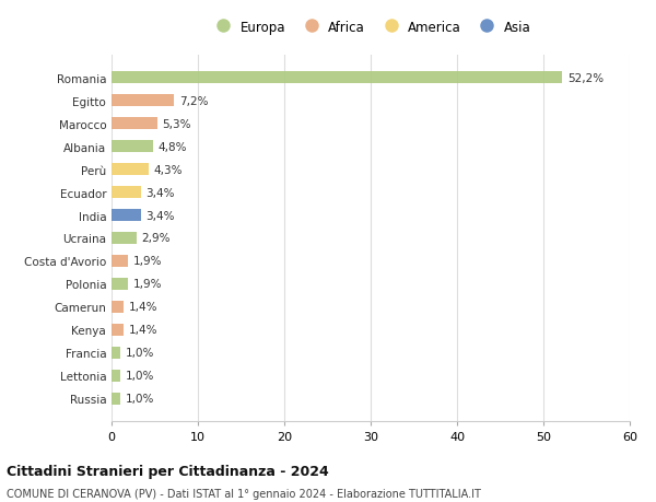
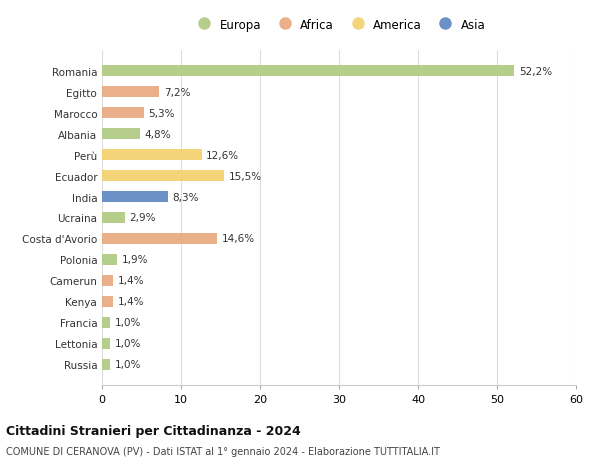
Perù: 4,3% -> 12,6%
Ecuador: 3,4% -> 15,5%
India: 3,4% -> 8,3%
Costa d'Avorio: 1,9% -> 14,6%
